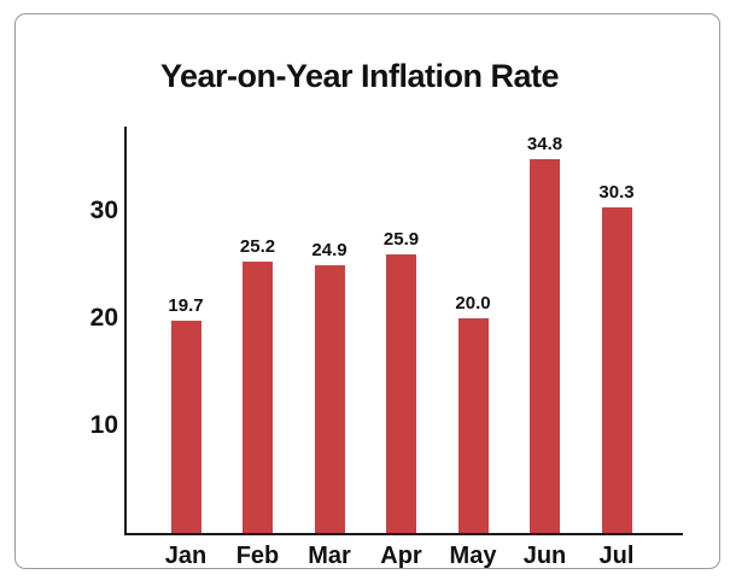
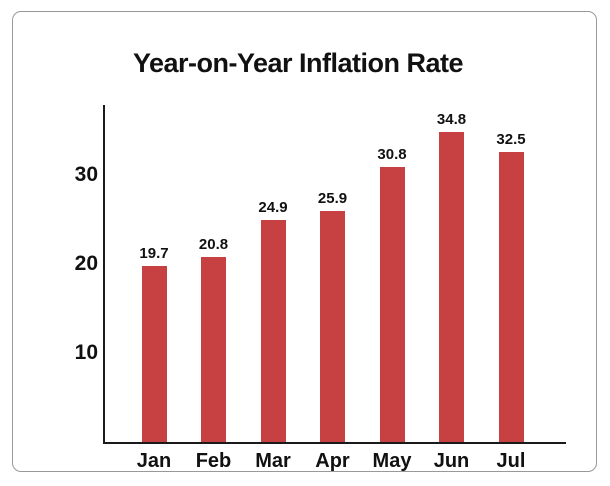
Feb: 25.2 -> 20.8
May: 20.0 -> 30.8
Jul: 30.3 -> 32.5
